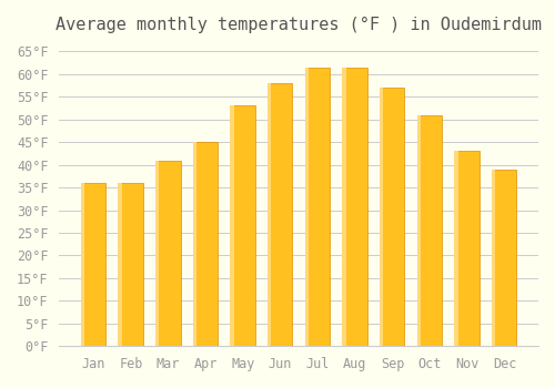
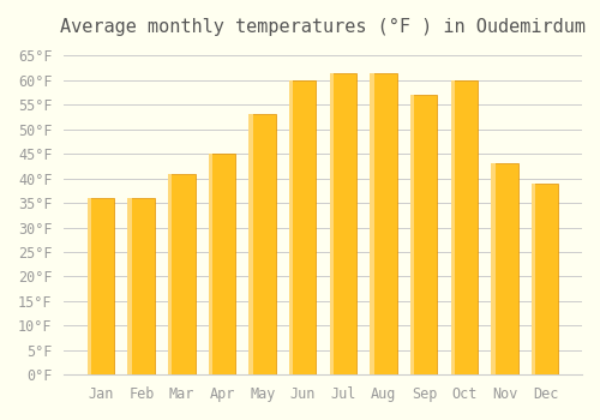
Jun: 58.0°F -> 60.0°F
Oct: 51.0°F -> 60.0°F
